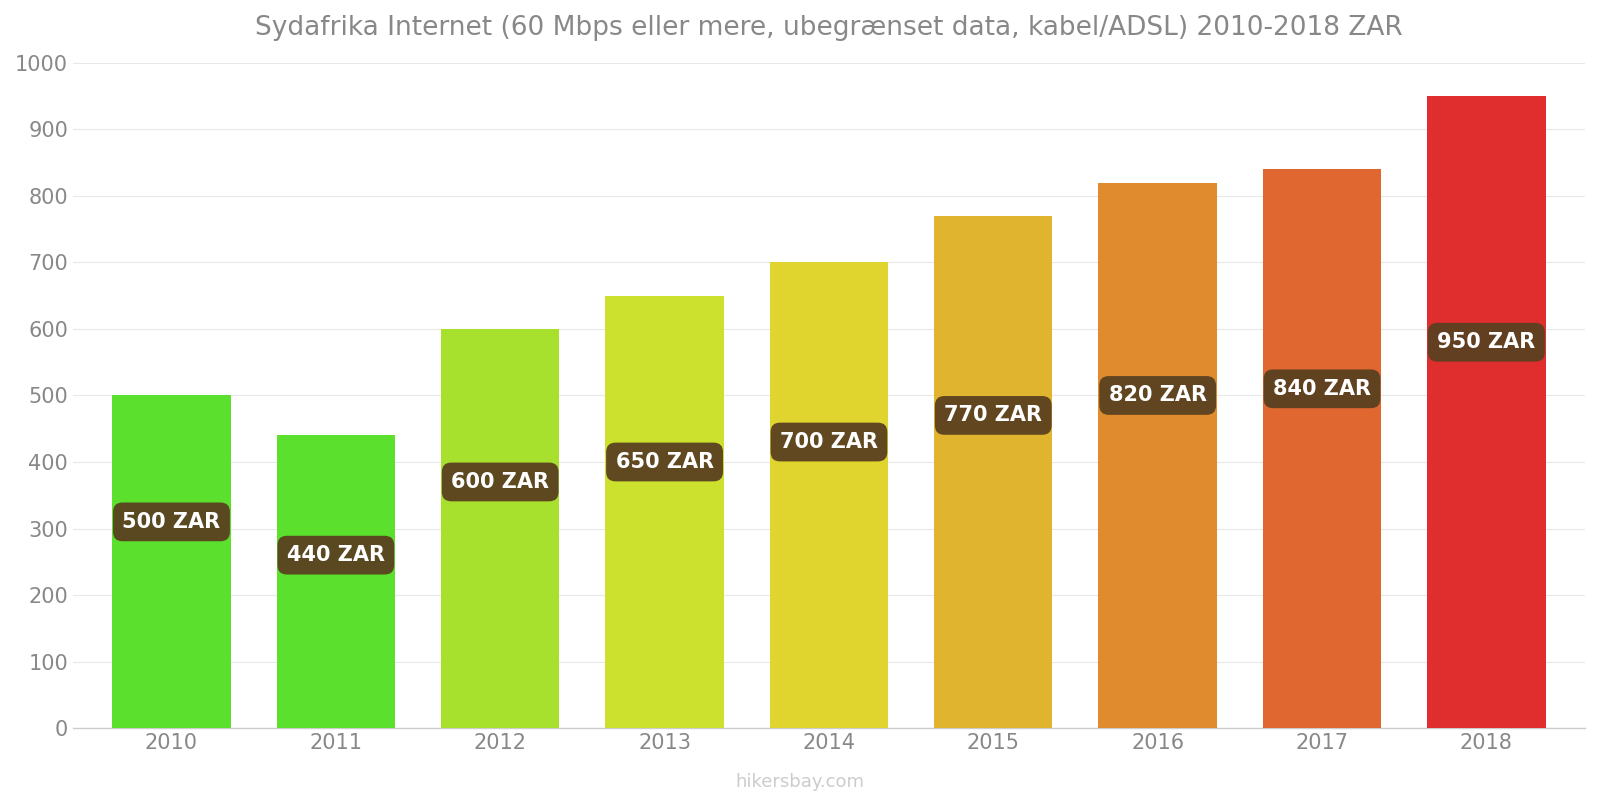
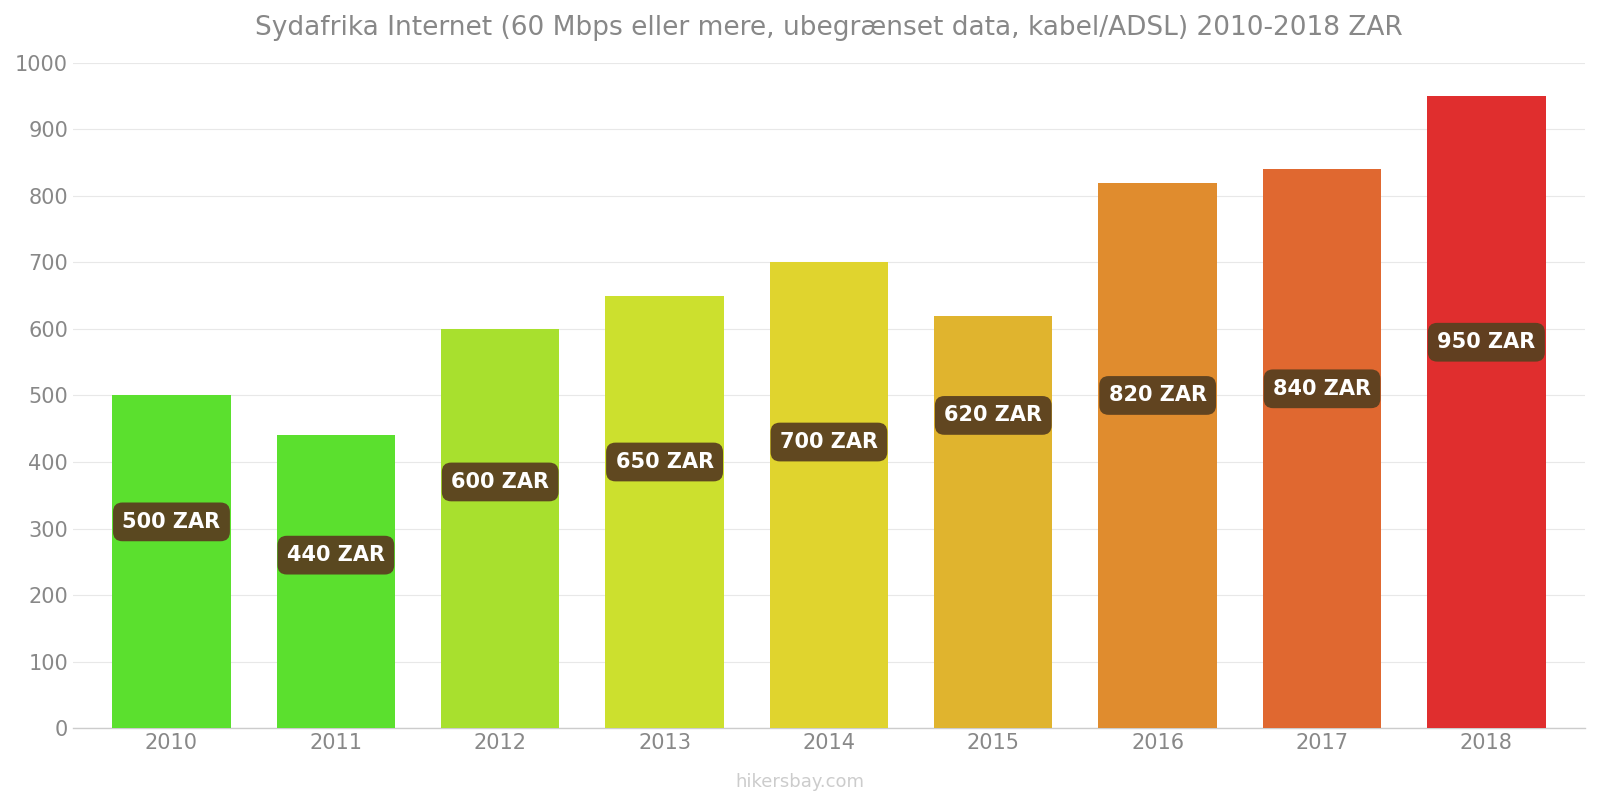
2015: 770 -> 620
